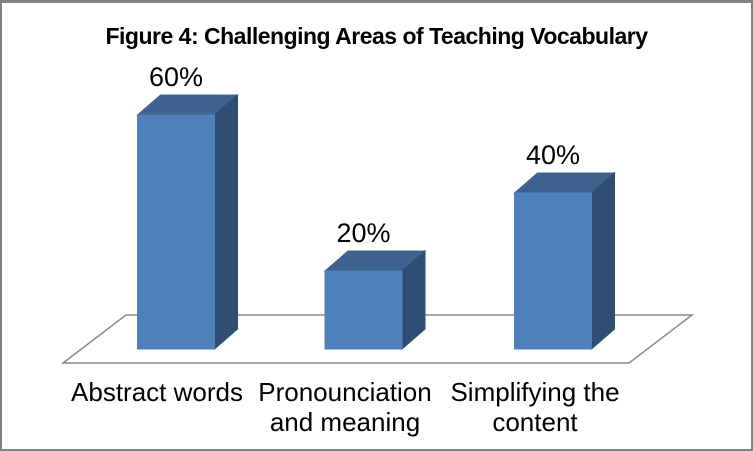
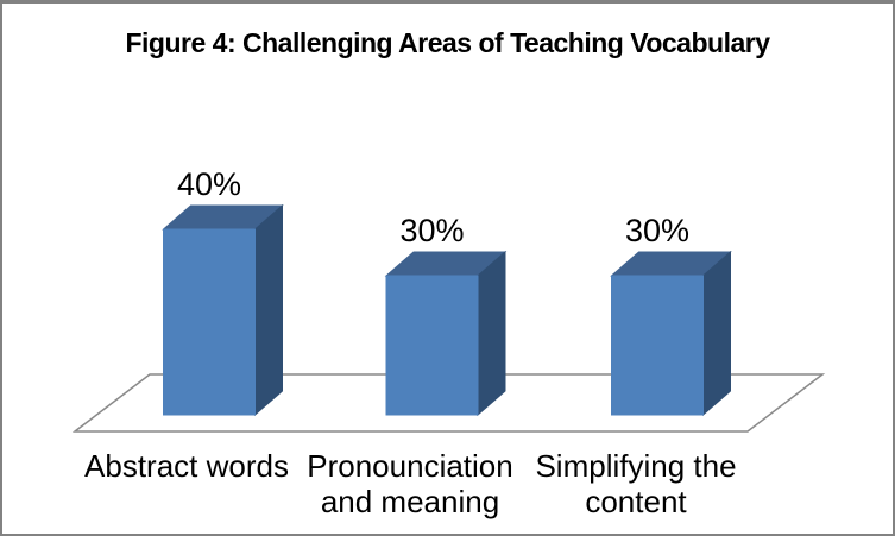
Abstract words: 60% -> 40%
Pronounciation and meaning: 20% -> 30%
Simplifying the content: 40% -> 30%
